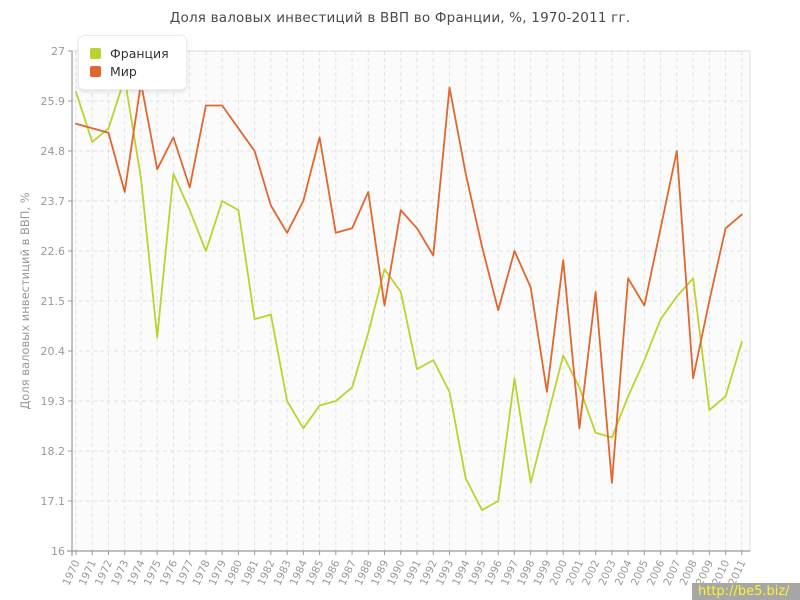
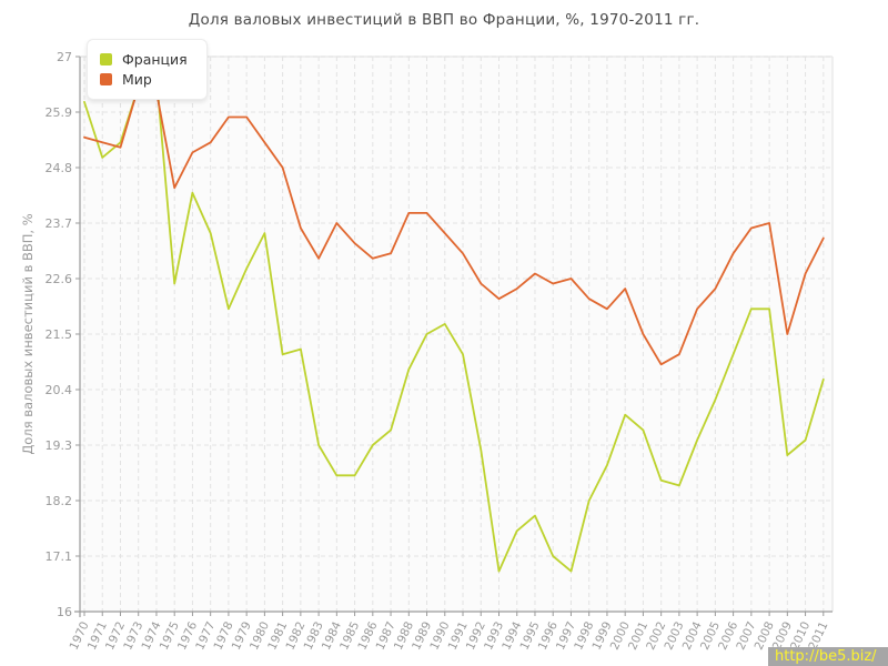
Мир/1973: 23.9 -> 26.4
Франция/1974: 24.2 -> 26.6
Франция/1975: 20.7 -> 22.5
Мир/1977: 24.0 -> 25.3
Франция/1978: 22.6 -> 22.0
Франция/1979: 23.7 -> 22.8
Франция/1985: 19.2 -> 18.7
Мир/1985: 25.1 -> 23.3
Франция/1989: 22.2 -> 21.5
Мир/1989: 21.4 -> 23.9
Франция/1991: 20.0 -> 21.1
Франция/1992: 20.2 -> 19.2
Франция/1993: 19.5 -> 16.8
Мир/1993: 26.2 -> 22.2
Мир/1994: 24.3 -> 22.4
Франция/1995: 16.9 -> 17.9
Мир/1996: 21.3 -> 22.5
Франция/1997: 19.8 -> 16.8
Франция/1998: 17.5 -> 18.2
Мир/1998: 21.8 -> 22.2
Мир/1999: 19.5 -> 22.0
Франция/2000: 20.3 -> 19.9
Мир/2001: 18.7 -> 21.5
Мир/2002: 21.7 -> 20.9
Мир/2003: 17.5 -> 21.1
Мир/2005: 21.4 -> 22.4
Франция/2007: 21.6 -> 22.0
Мир/2007: 24.8 -> 23.6
Мир/2008: 19.8 -> 23.7
Мир/2010: 23.1 -> 22.7
